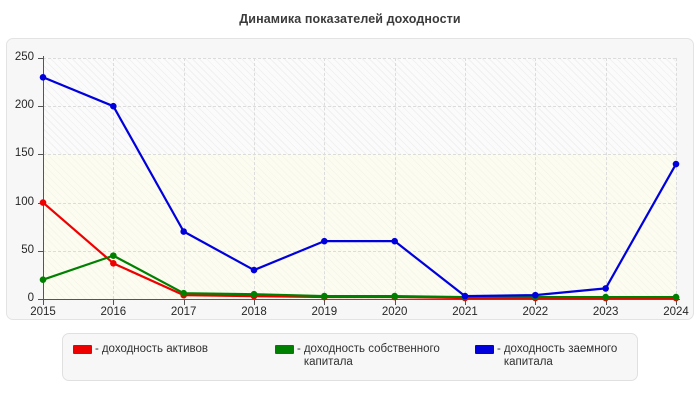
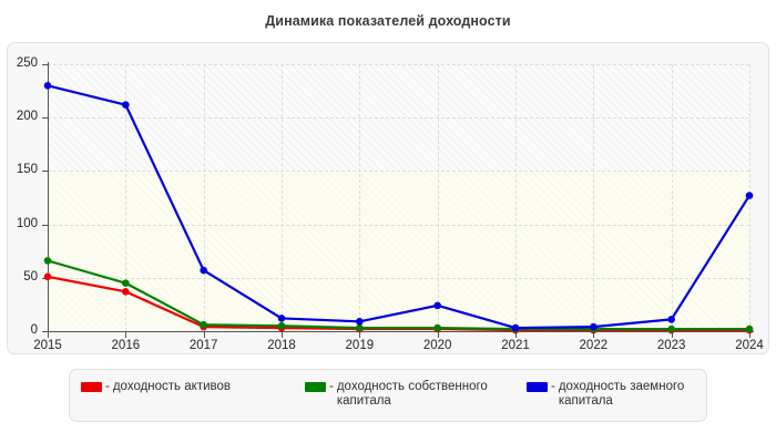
- доходность активов/2015: 100 -> 50
- доходность собственного капитала/2015: 20 -> 70
- доходность заемного капитала/2016: 200 -> 210
- доходность заемного капитала/2017: 70 -> 60
- доходность заемного капитала/2018: 30 -> 10
- доходность заемного капитала/2019: 60 -> 10
- доходность заемного капитала/2020: 60 -> 20
- доходность заемного капитала/2024: 140 -> 130
